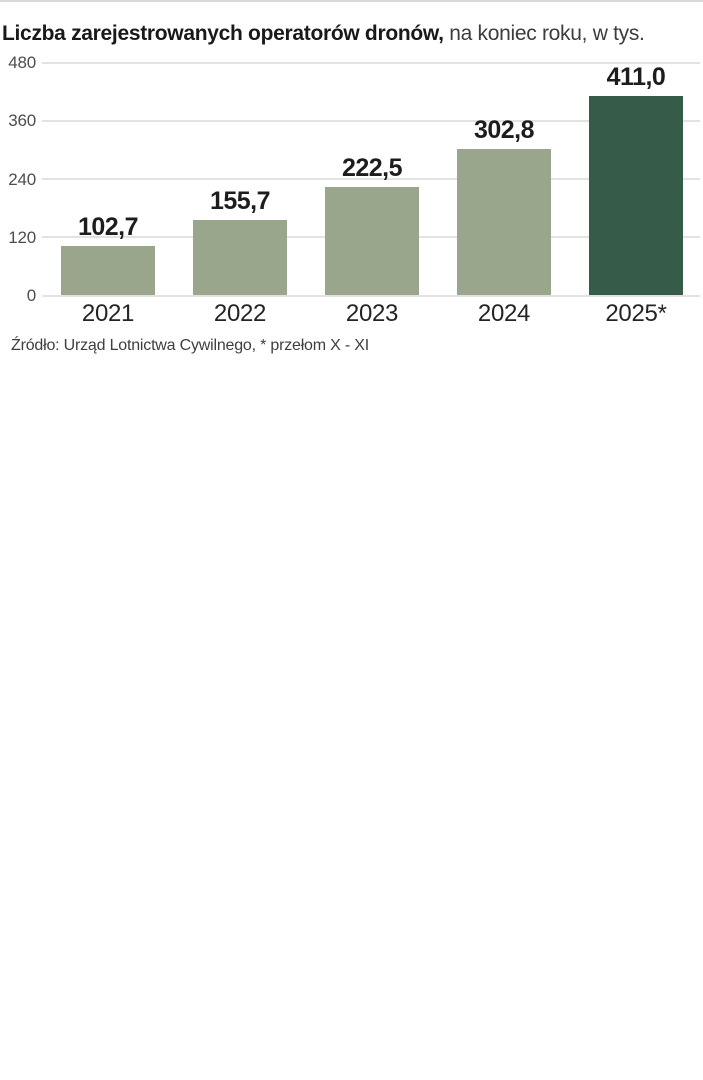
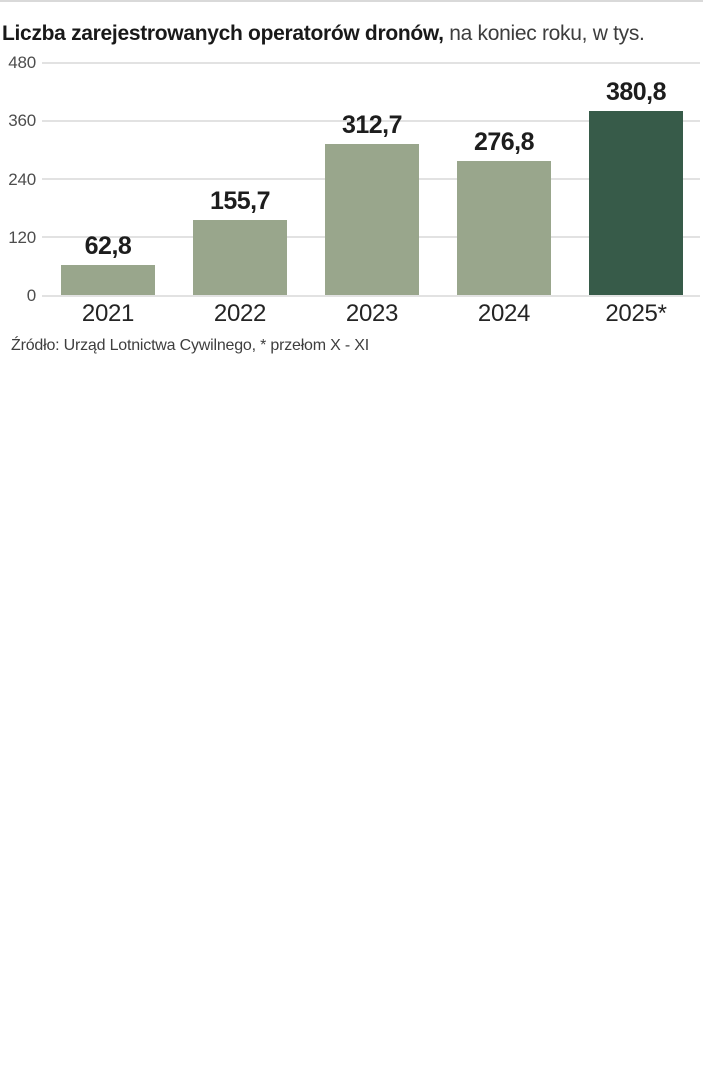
2021: 102,7 -> 62,8
2023: 222,5 -> 312,7
2024: 302,8 -> 276,8
2025*: 411,0 -> 380,8
